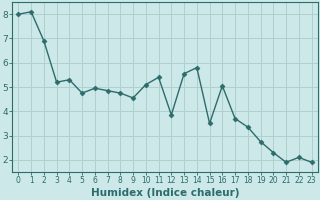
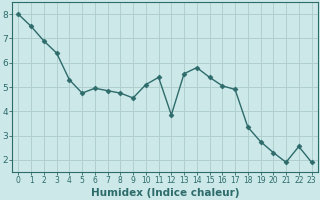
1: 8.10 -> 7.50
3: 5.20 -> 6.40
15: 3.50 -> 5.40
17: 3.70 -> 4.90
22: 2.10 -> 2.55
